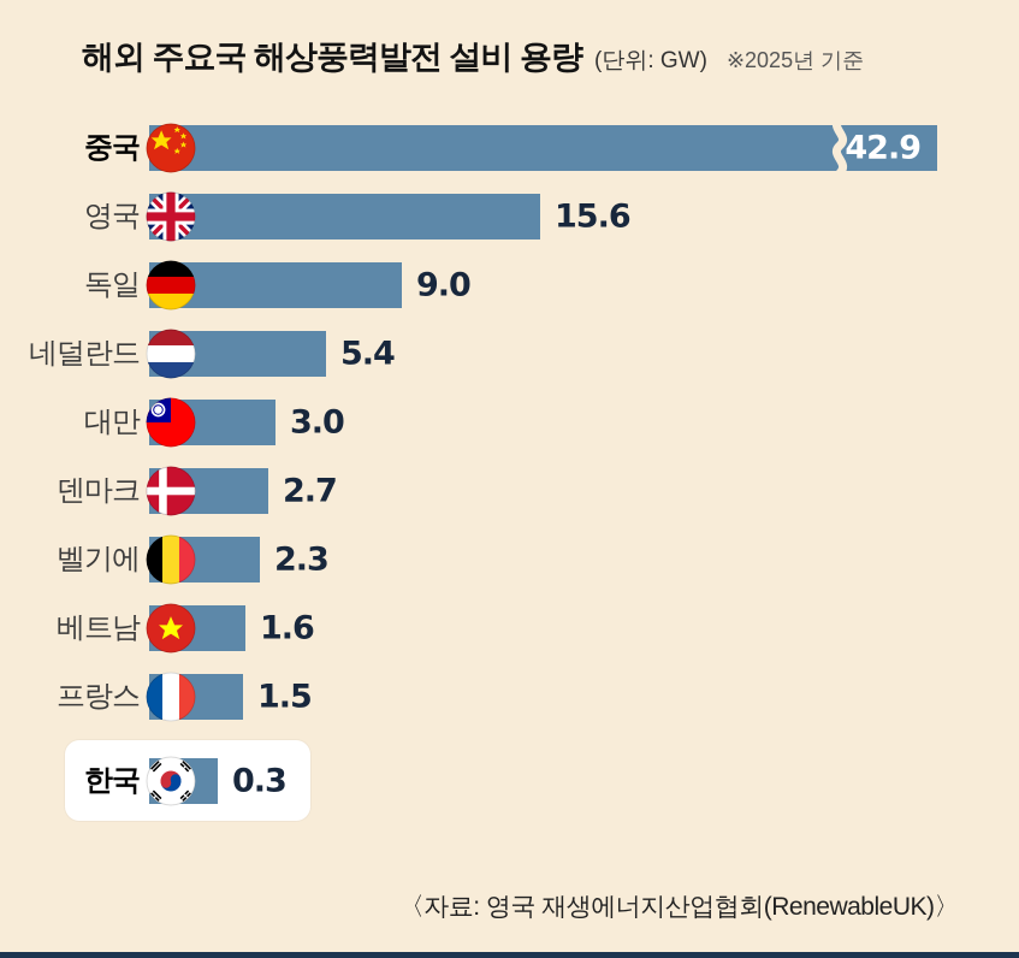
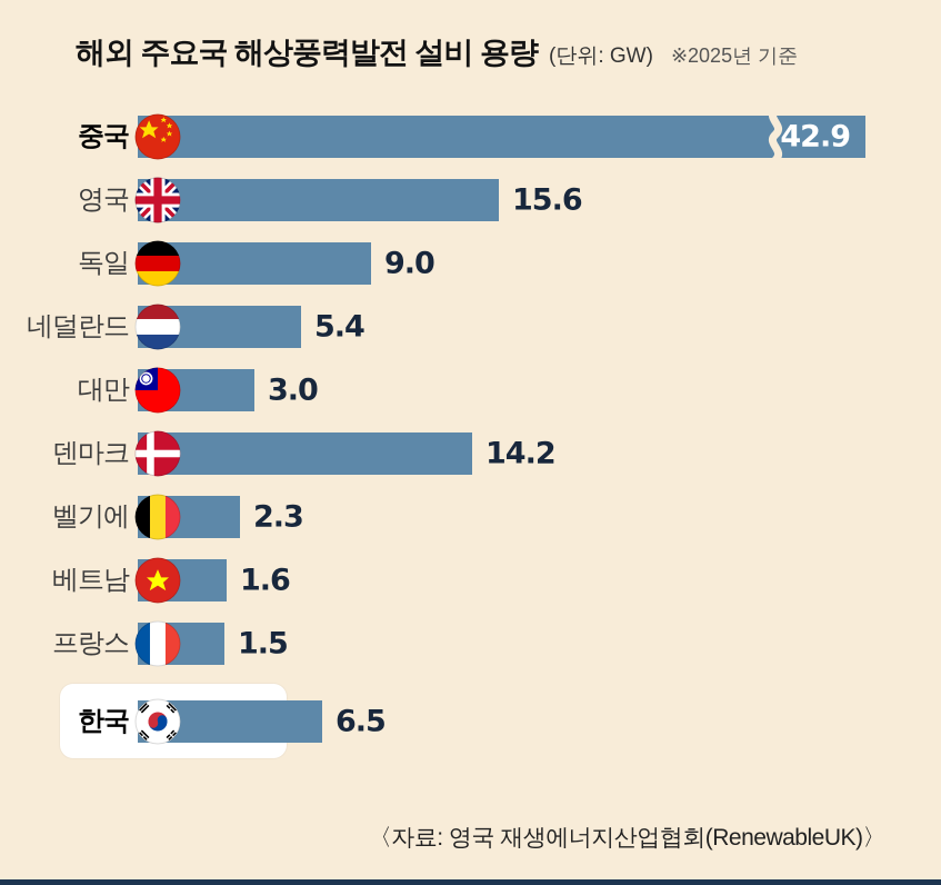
덴마크: 2.7 -> 14.2
한국: 0.3 -> 6.5
